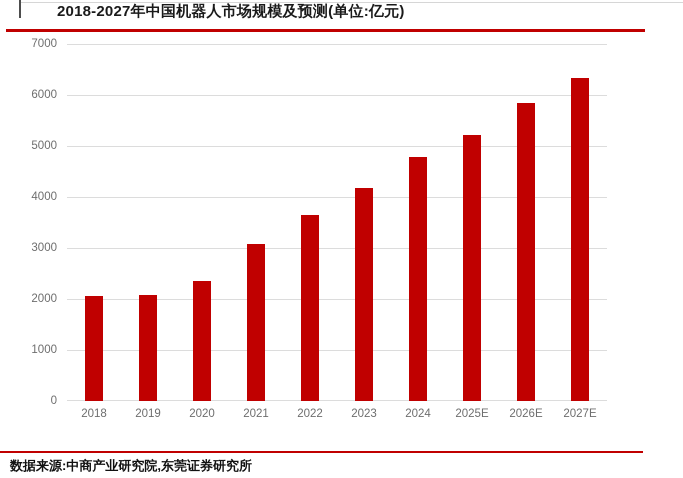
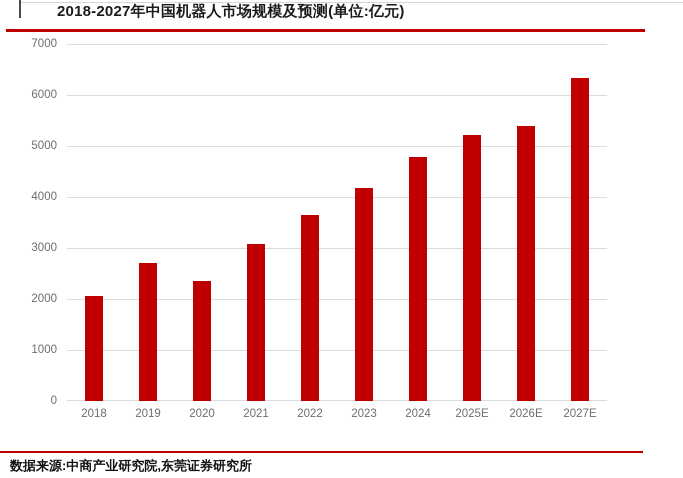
2019: 2100 -> 2700
2026E: 5800 -> 5400
